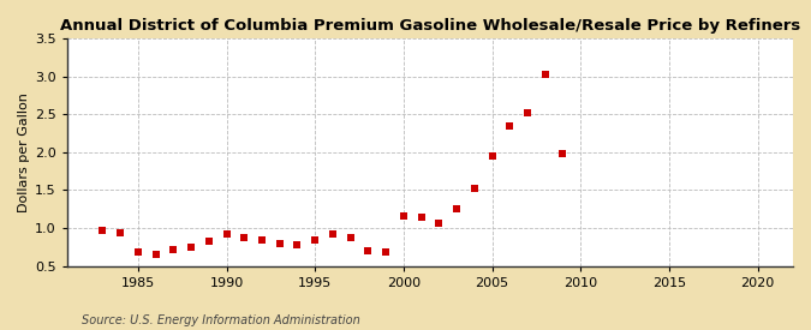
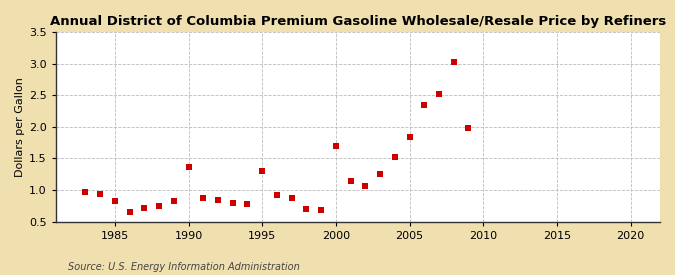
1985: 0.68 -> 0.82
1990: 0.93 -> 1.36
1995: 0.84 -> 1.30
2000: 1.16 -> 1.70
2005: 1.95 -> 1.84
